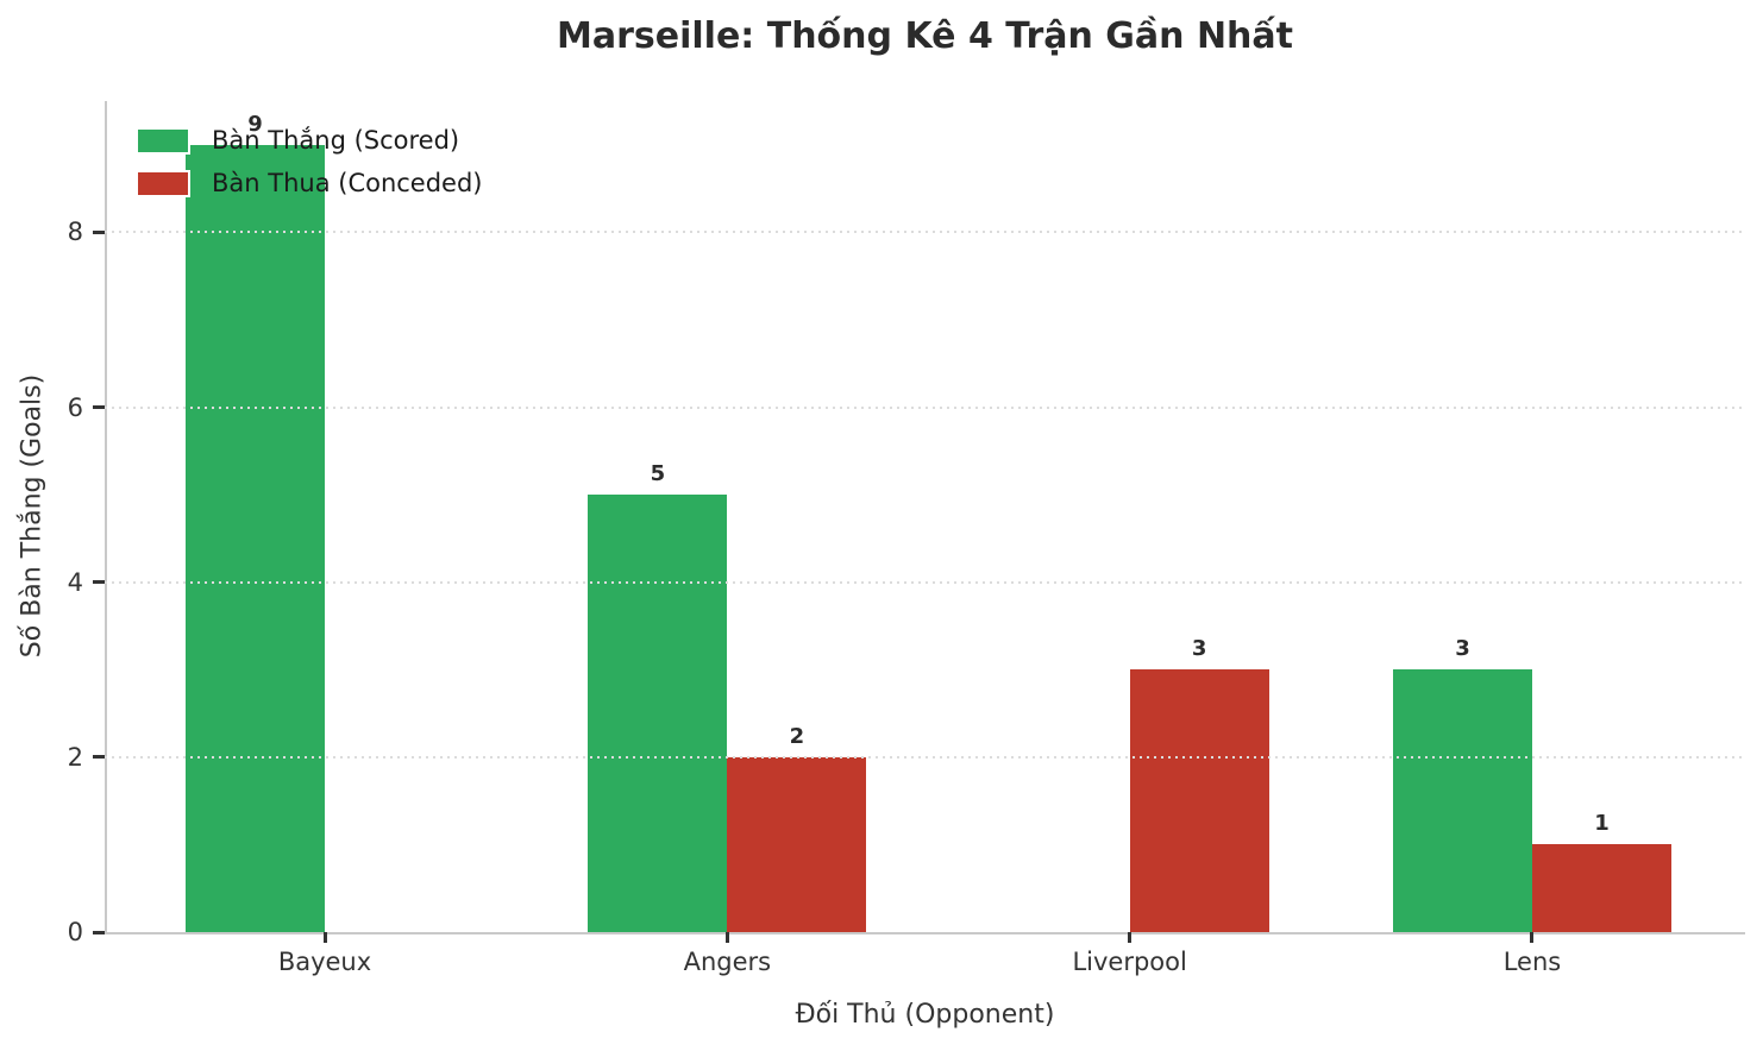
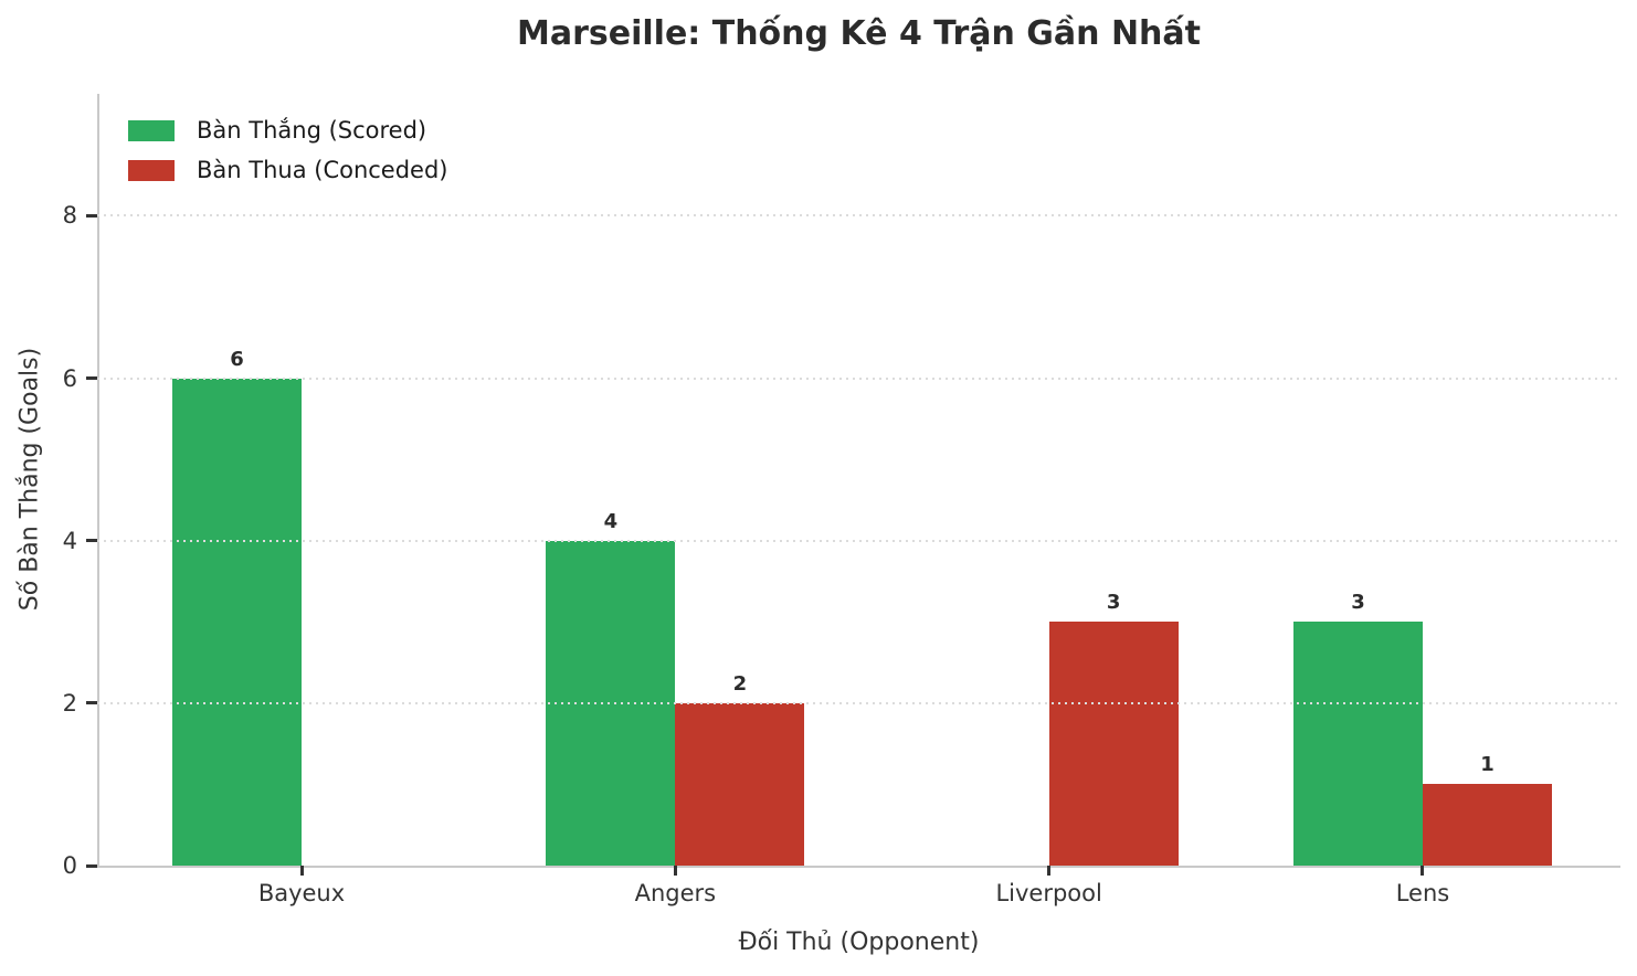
Bàn Thắng (Scored)/Bayeux: 9 -> 6
Bàn Thắng (Scored)/Angers: 5 -> 4
